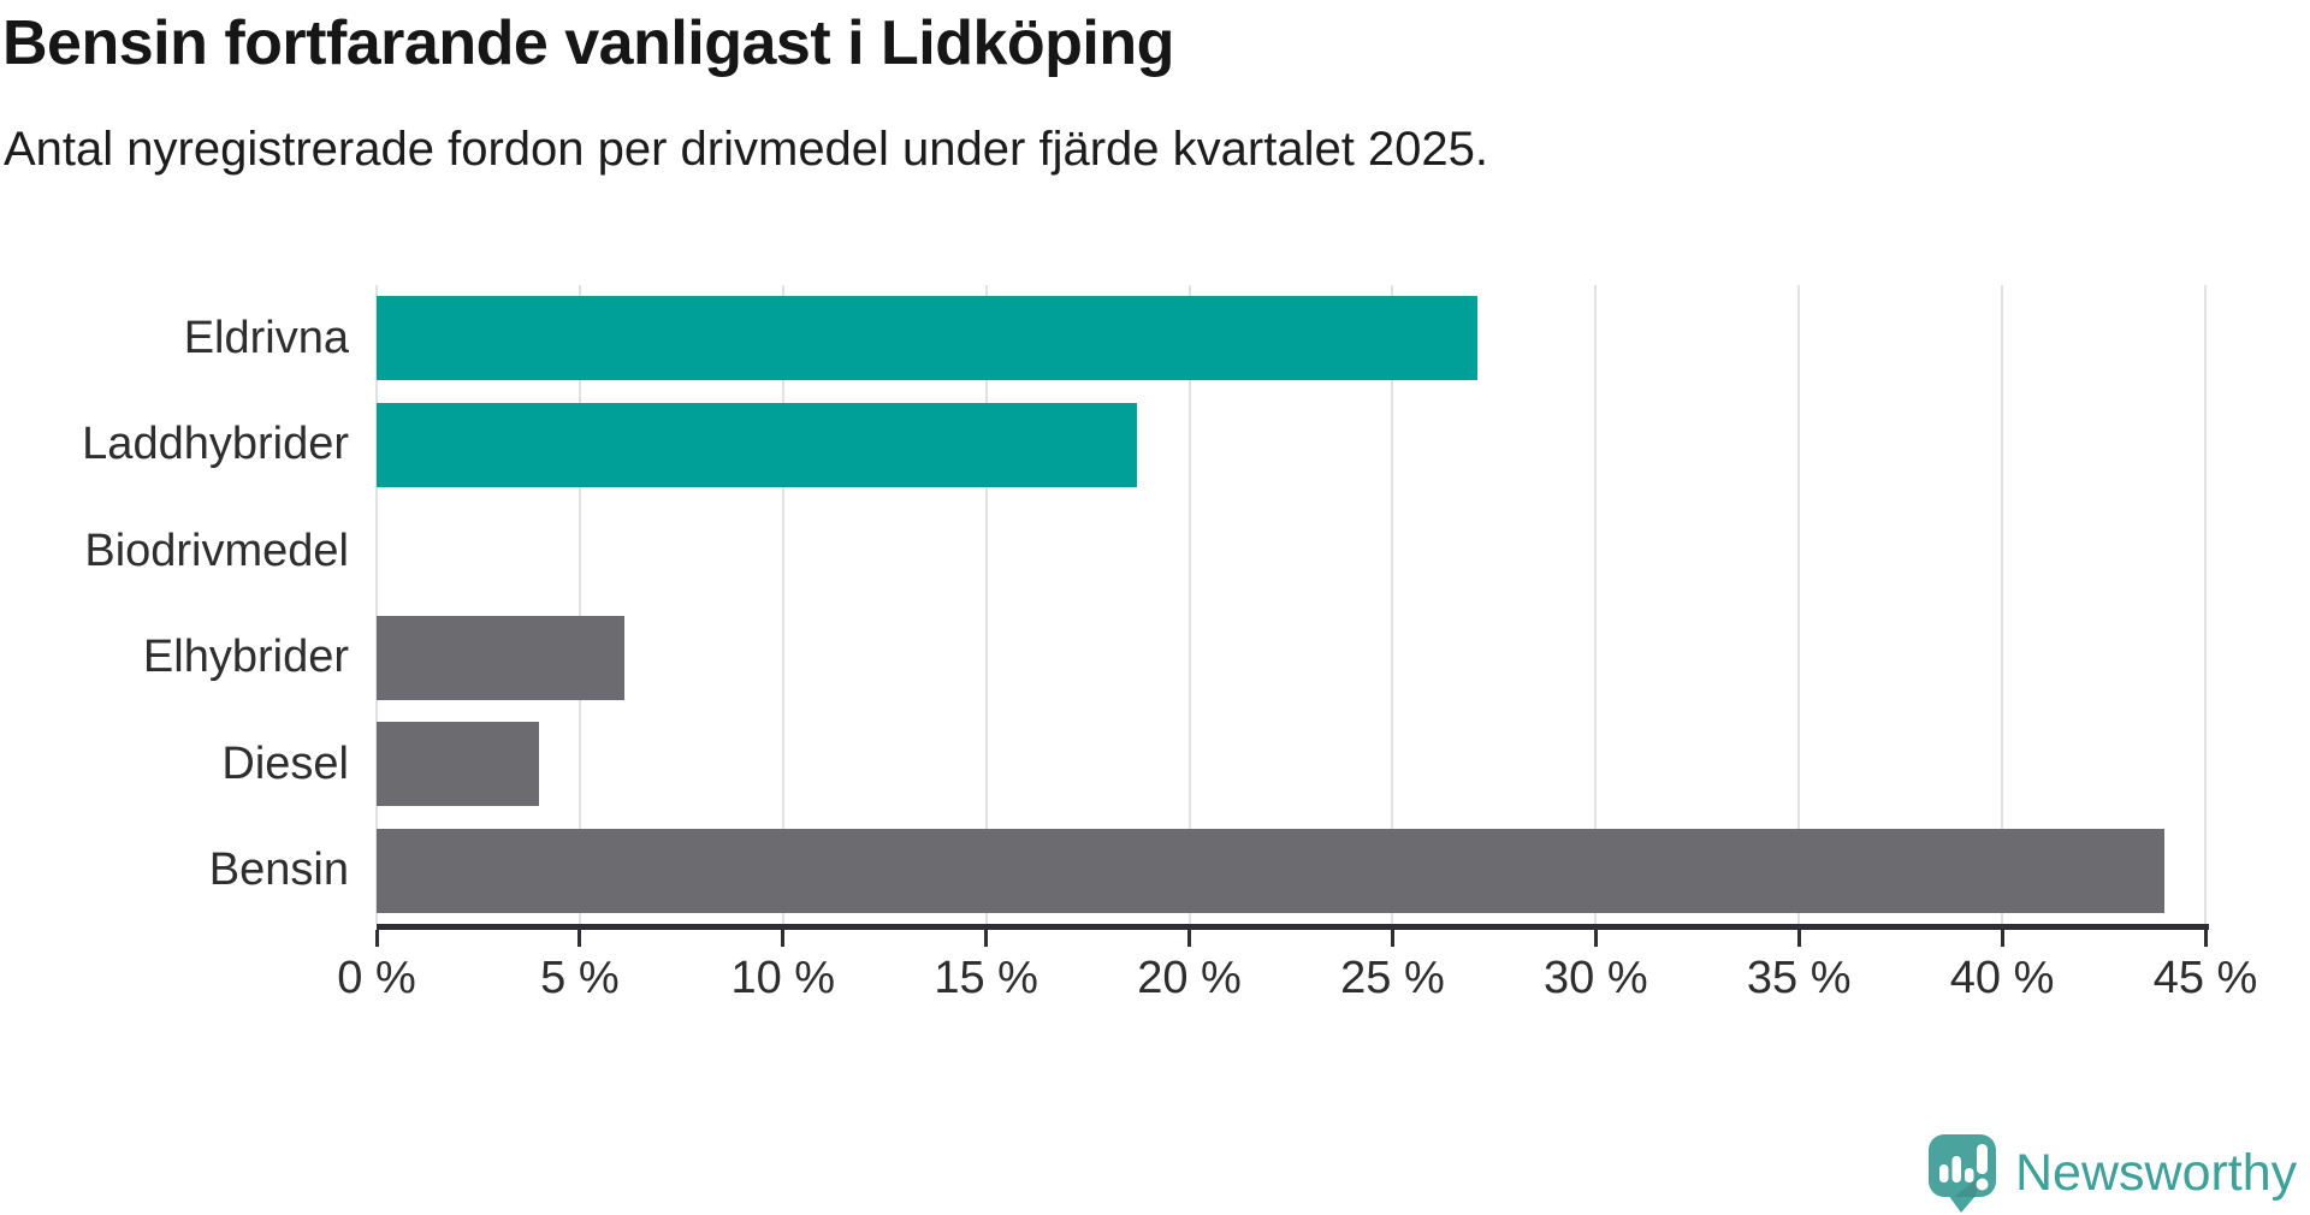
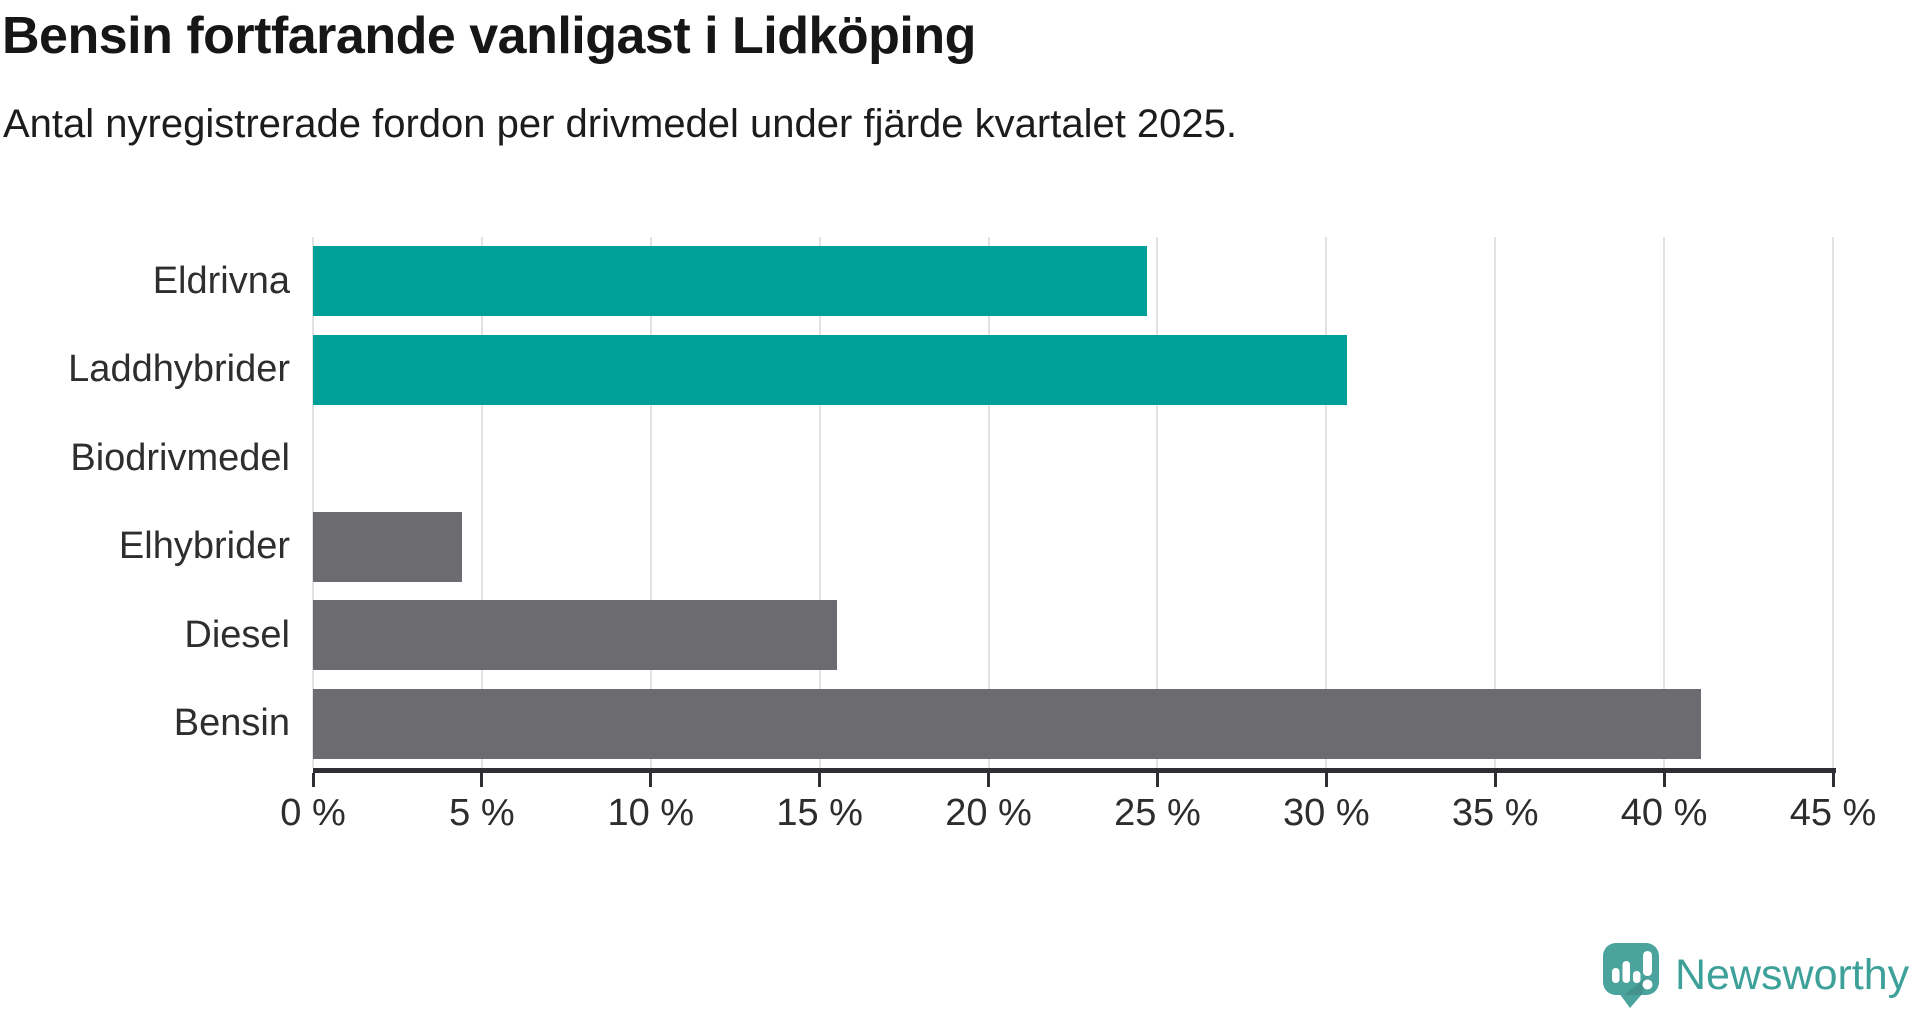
Eldrivna: 27.1% -> 24.7%
Laddhybrider: 18.7% -> 30.6%
Elhybrider: 6.1% -> 4.4%
Diesel: 4.0% -> 15.5%
Bensin: 44.0% -> 41.1%
